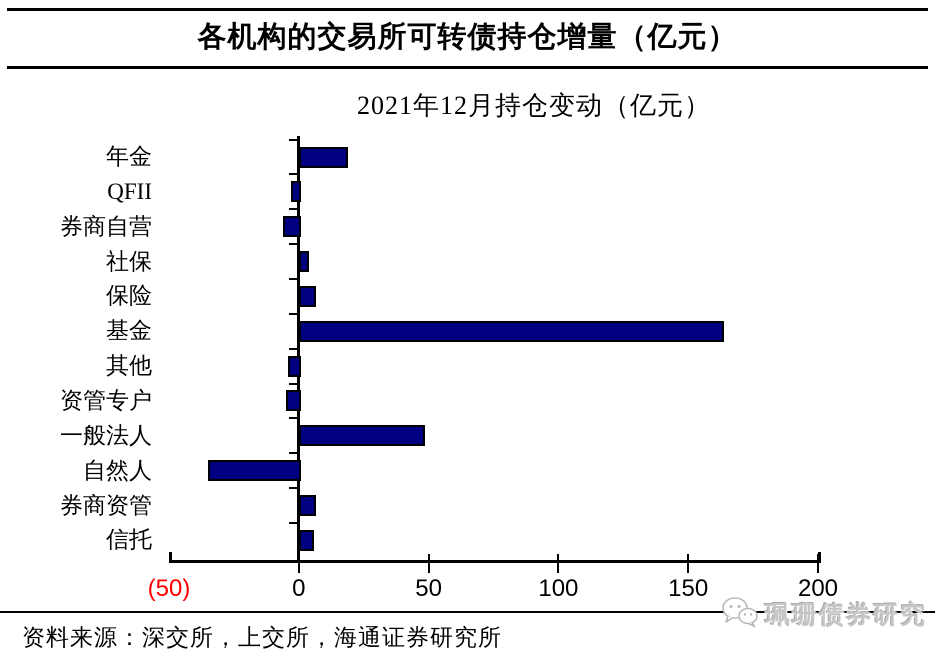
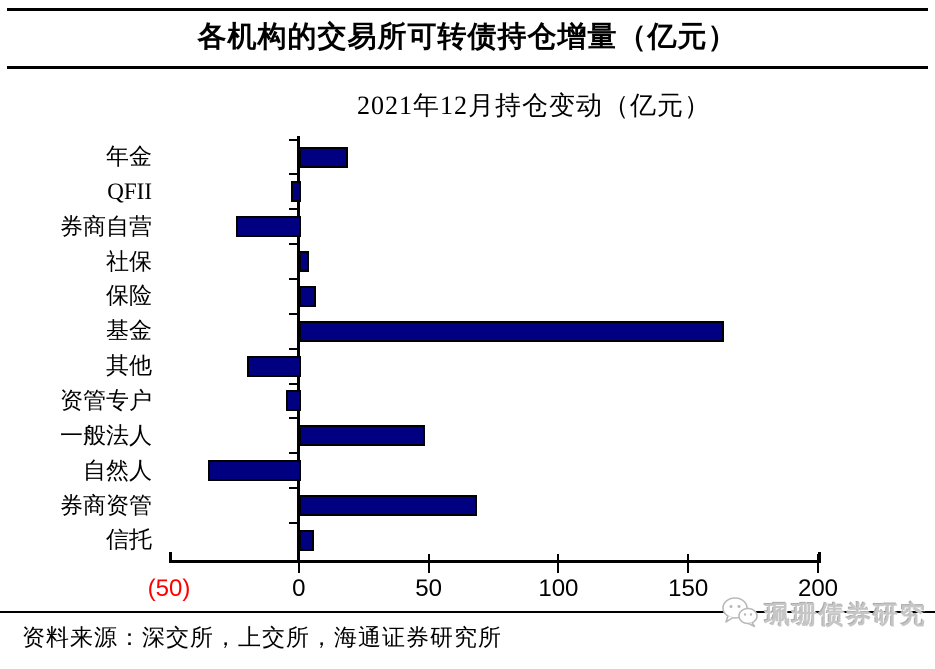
券商自营: -6 -> -24
其他: -4 -> -20
券商资管: 6 -> 68
